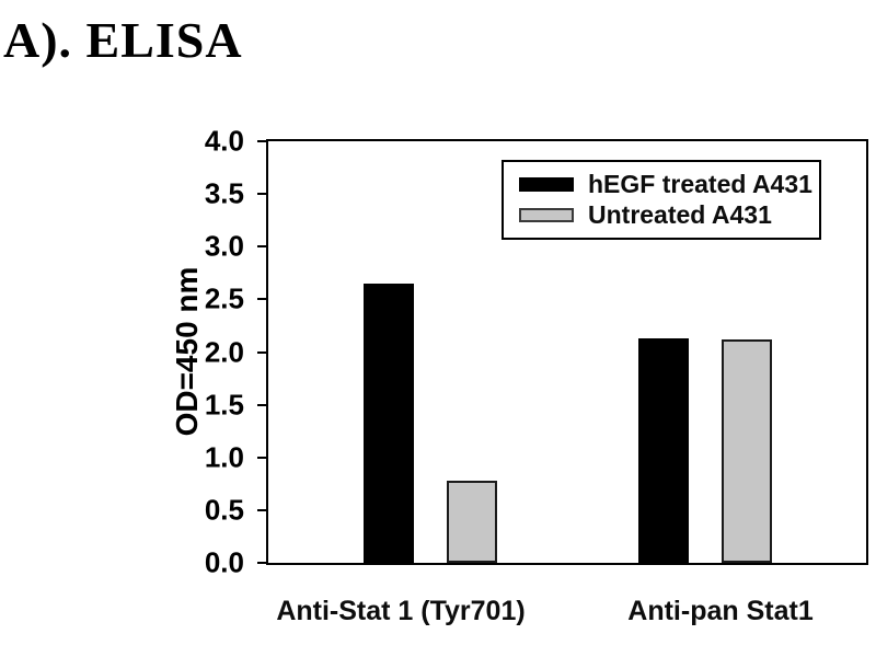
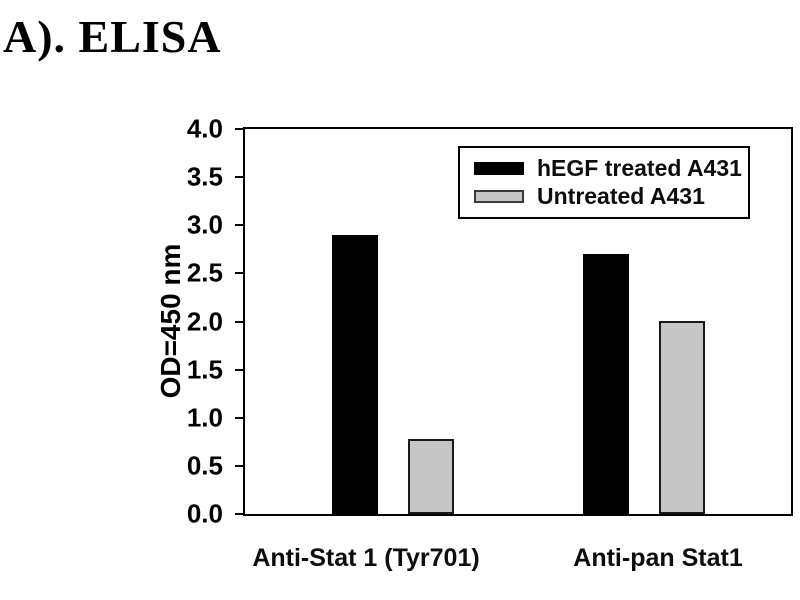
hEGF treated A431/Anti-Stat 1 (Tyr701): 2.6 -> 2.9
hEGF treated A431/Anti-pan Stat1: 2.1 -> 2.7
Untreated A431/Anti-pan Stat1: 2.1 -> 2.0
